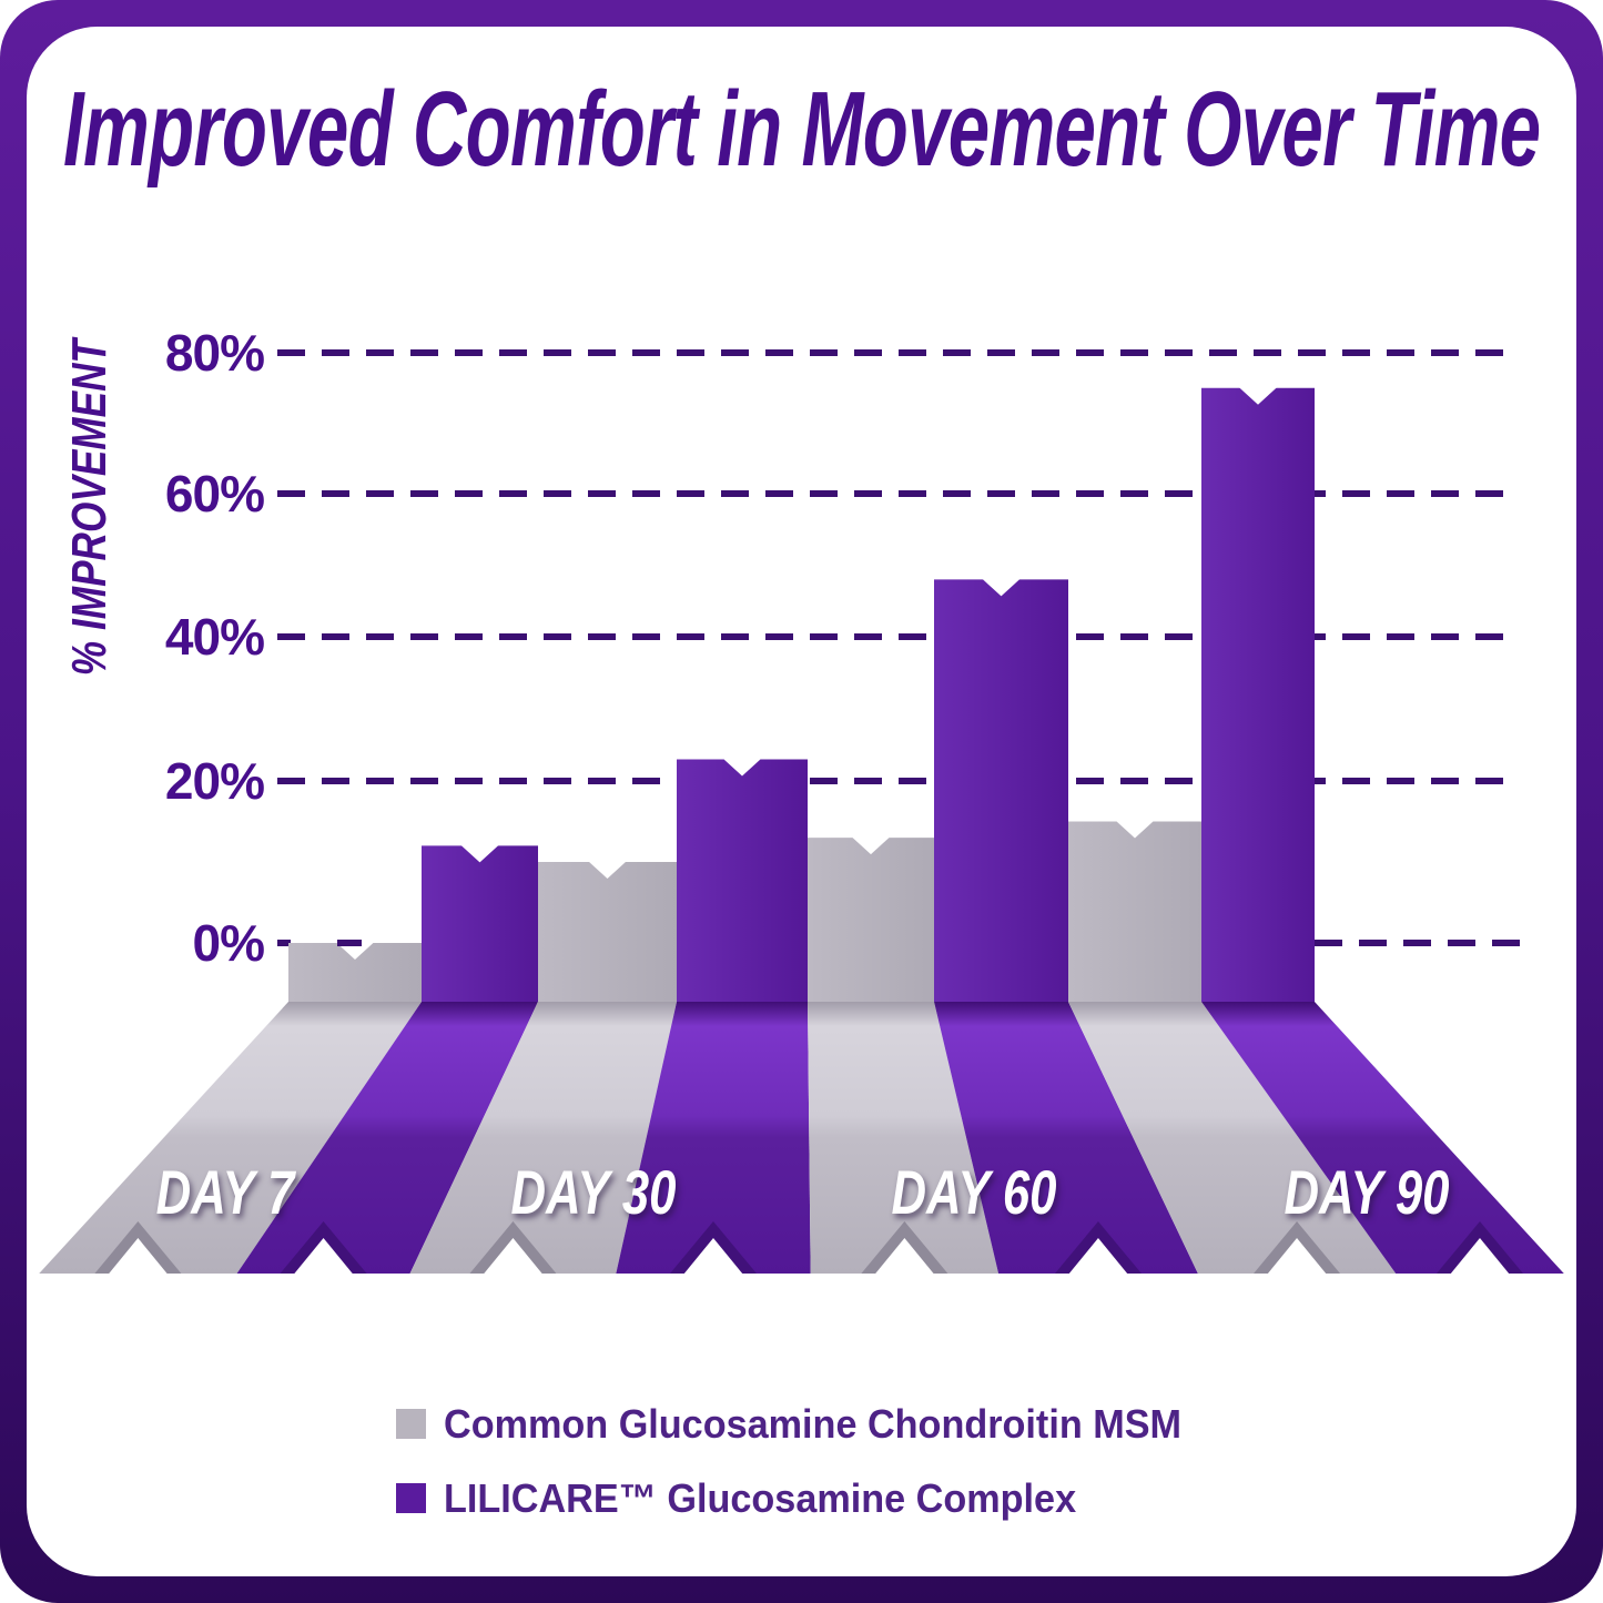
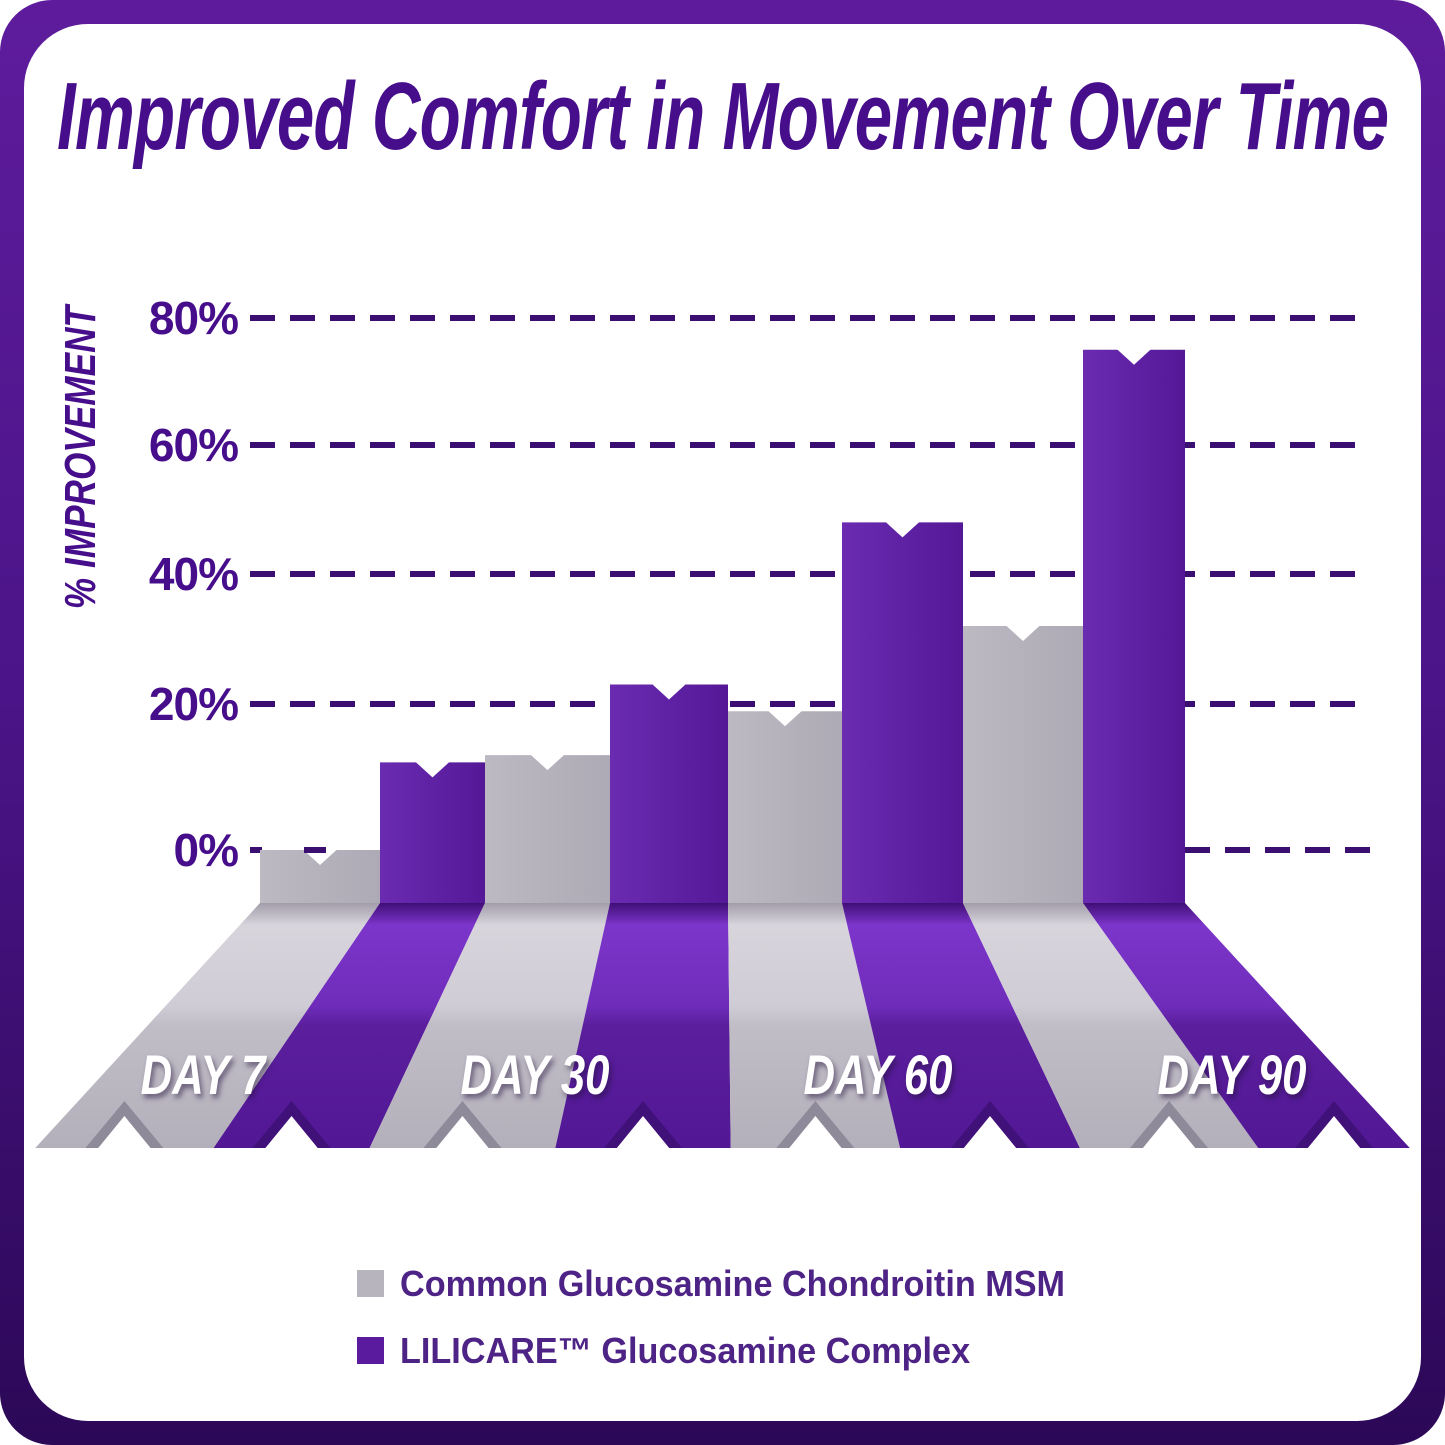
Common Glucosamine Chondroitin MSM/DAY 30: 10% -> 13%
Common Glucosamine Chondroitin MSM/DAY 60: 13% -> 19%
Common Glucosamine Chondroitin MSM/DAY 90: 15% -> 32%
